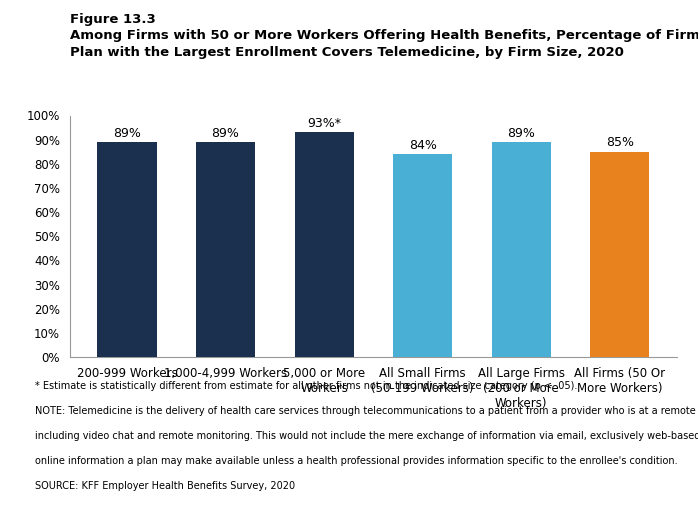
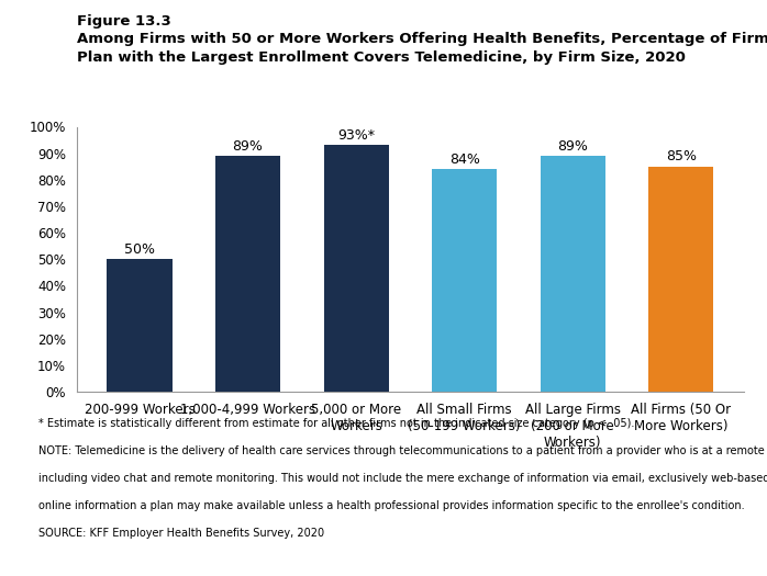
200-999 Workers: 89% -> 50%
